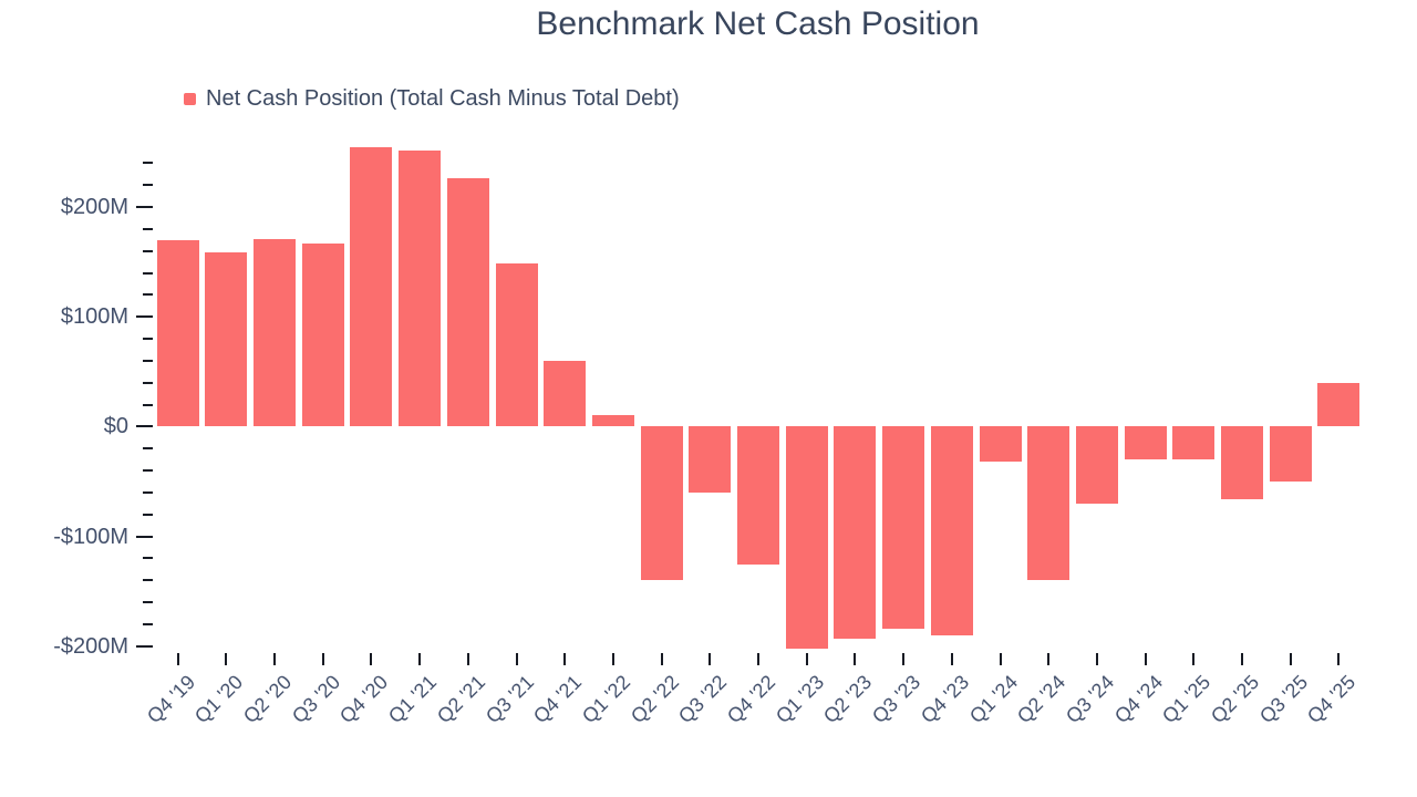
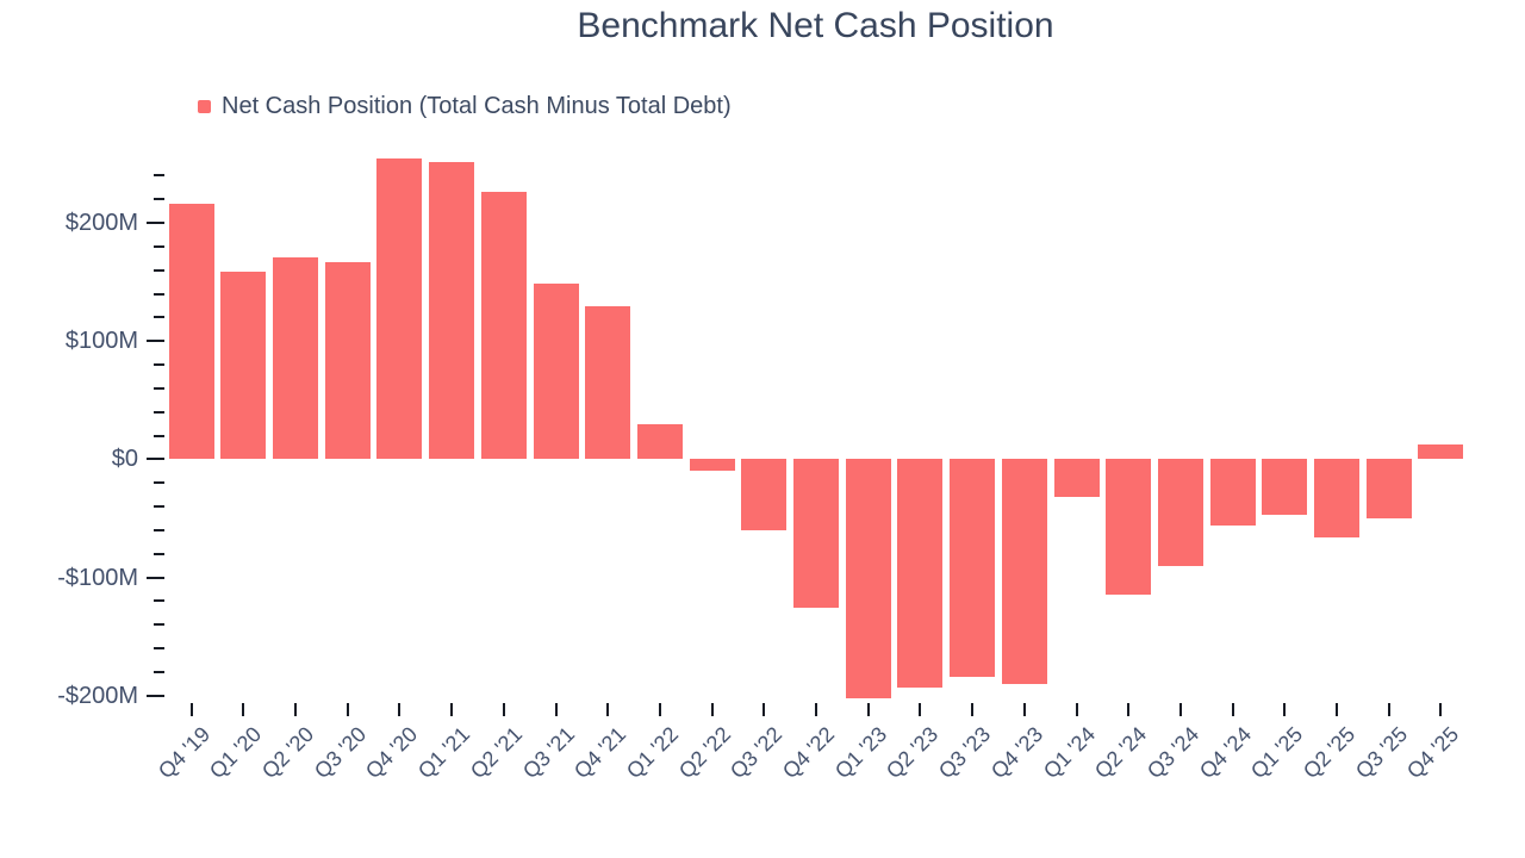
Q4 '19: $170M -> $220M
Q4 '21: $60M -> $130M
Q1 '22: $10M -> $30M
Q2 '22: -$140M -> -$10M
Q2 '24: -$140M -> -$120M
Q3 '24: -$70M -> -$90M
Q4 '24: -$30M -> -$60M
Q1 '25: -$30M -> -$50M
Q4 '25: $40M -> $10M
